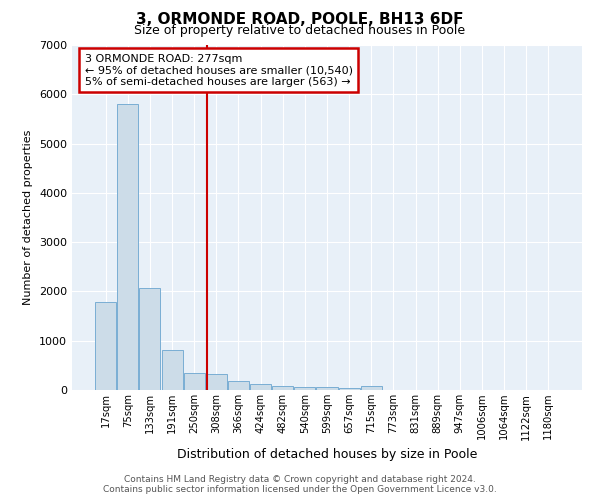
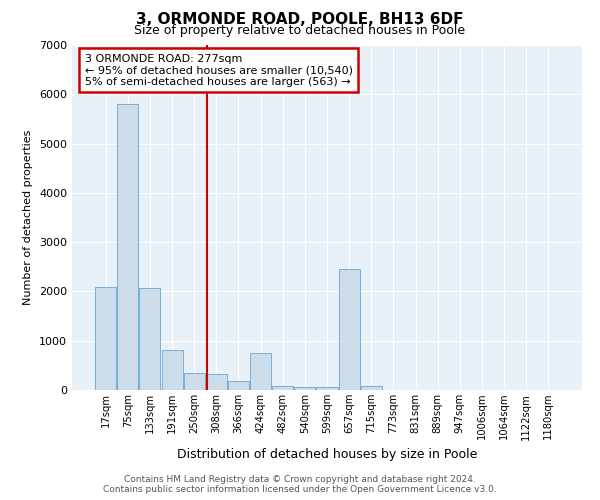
17sqm: 1780 -> 2100
424sqm: 120 -> 750
657sqm: 50 -> 2450
